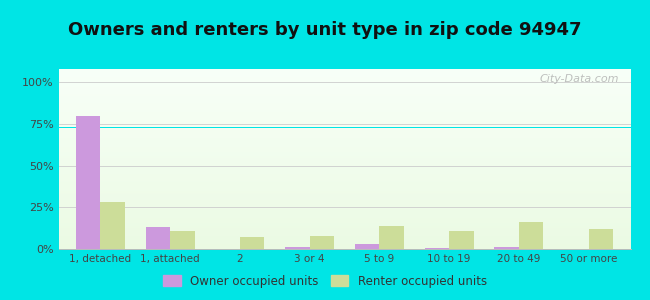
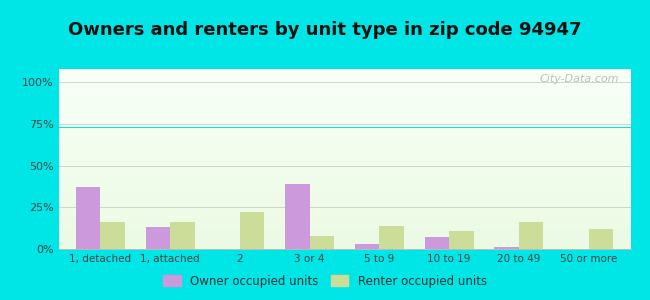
Owner occupied units/1, detached: 80% -> 37%
Renter occupied units/1, detached: 28% -> 16%
Renter occupied units/1, attached: 11% -> 16%
Renter occupied units/2: 7% -> 22%
Owner occupied units/3 or 4: 1% -> 39%
Owner occupied units/10 to 19: 0% -> 7%
